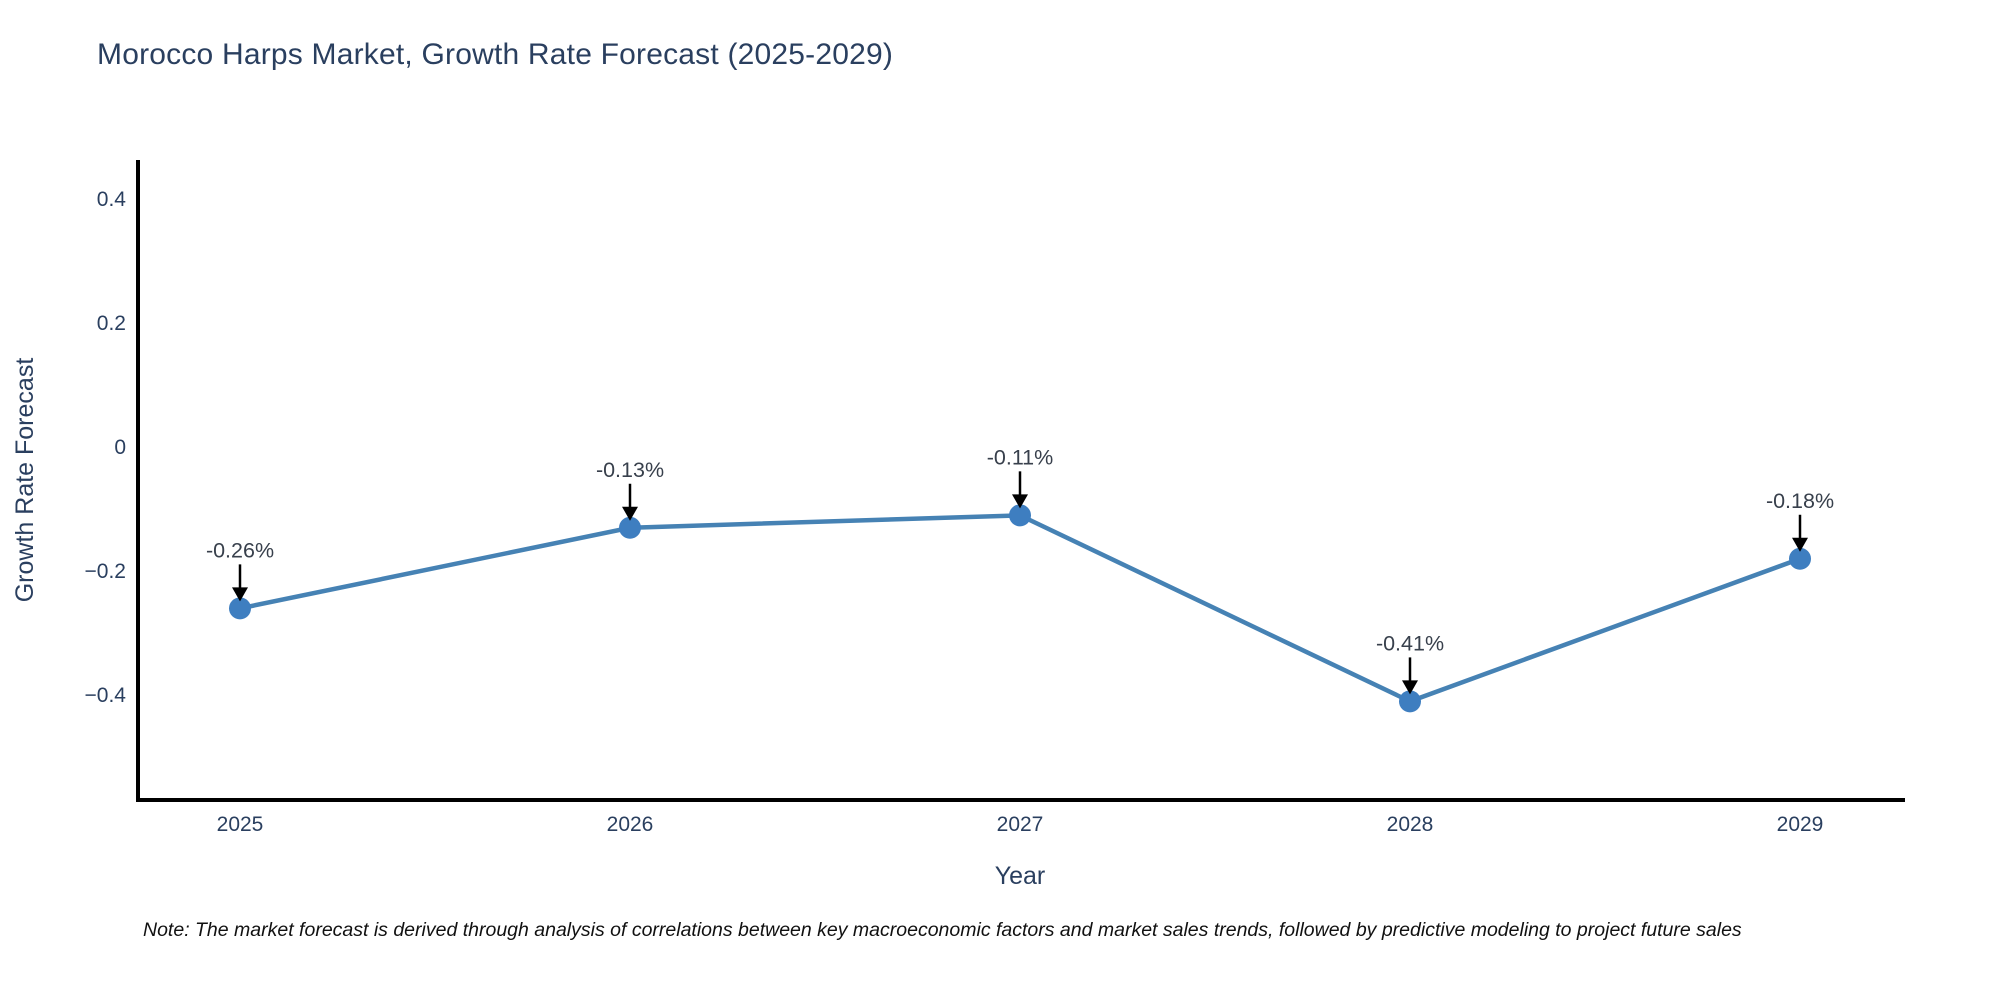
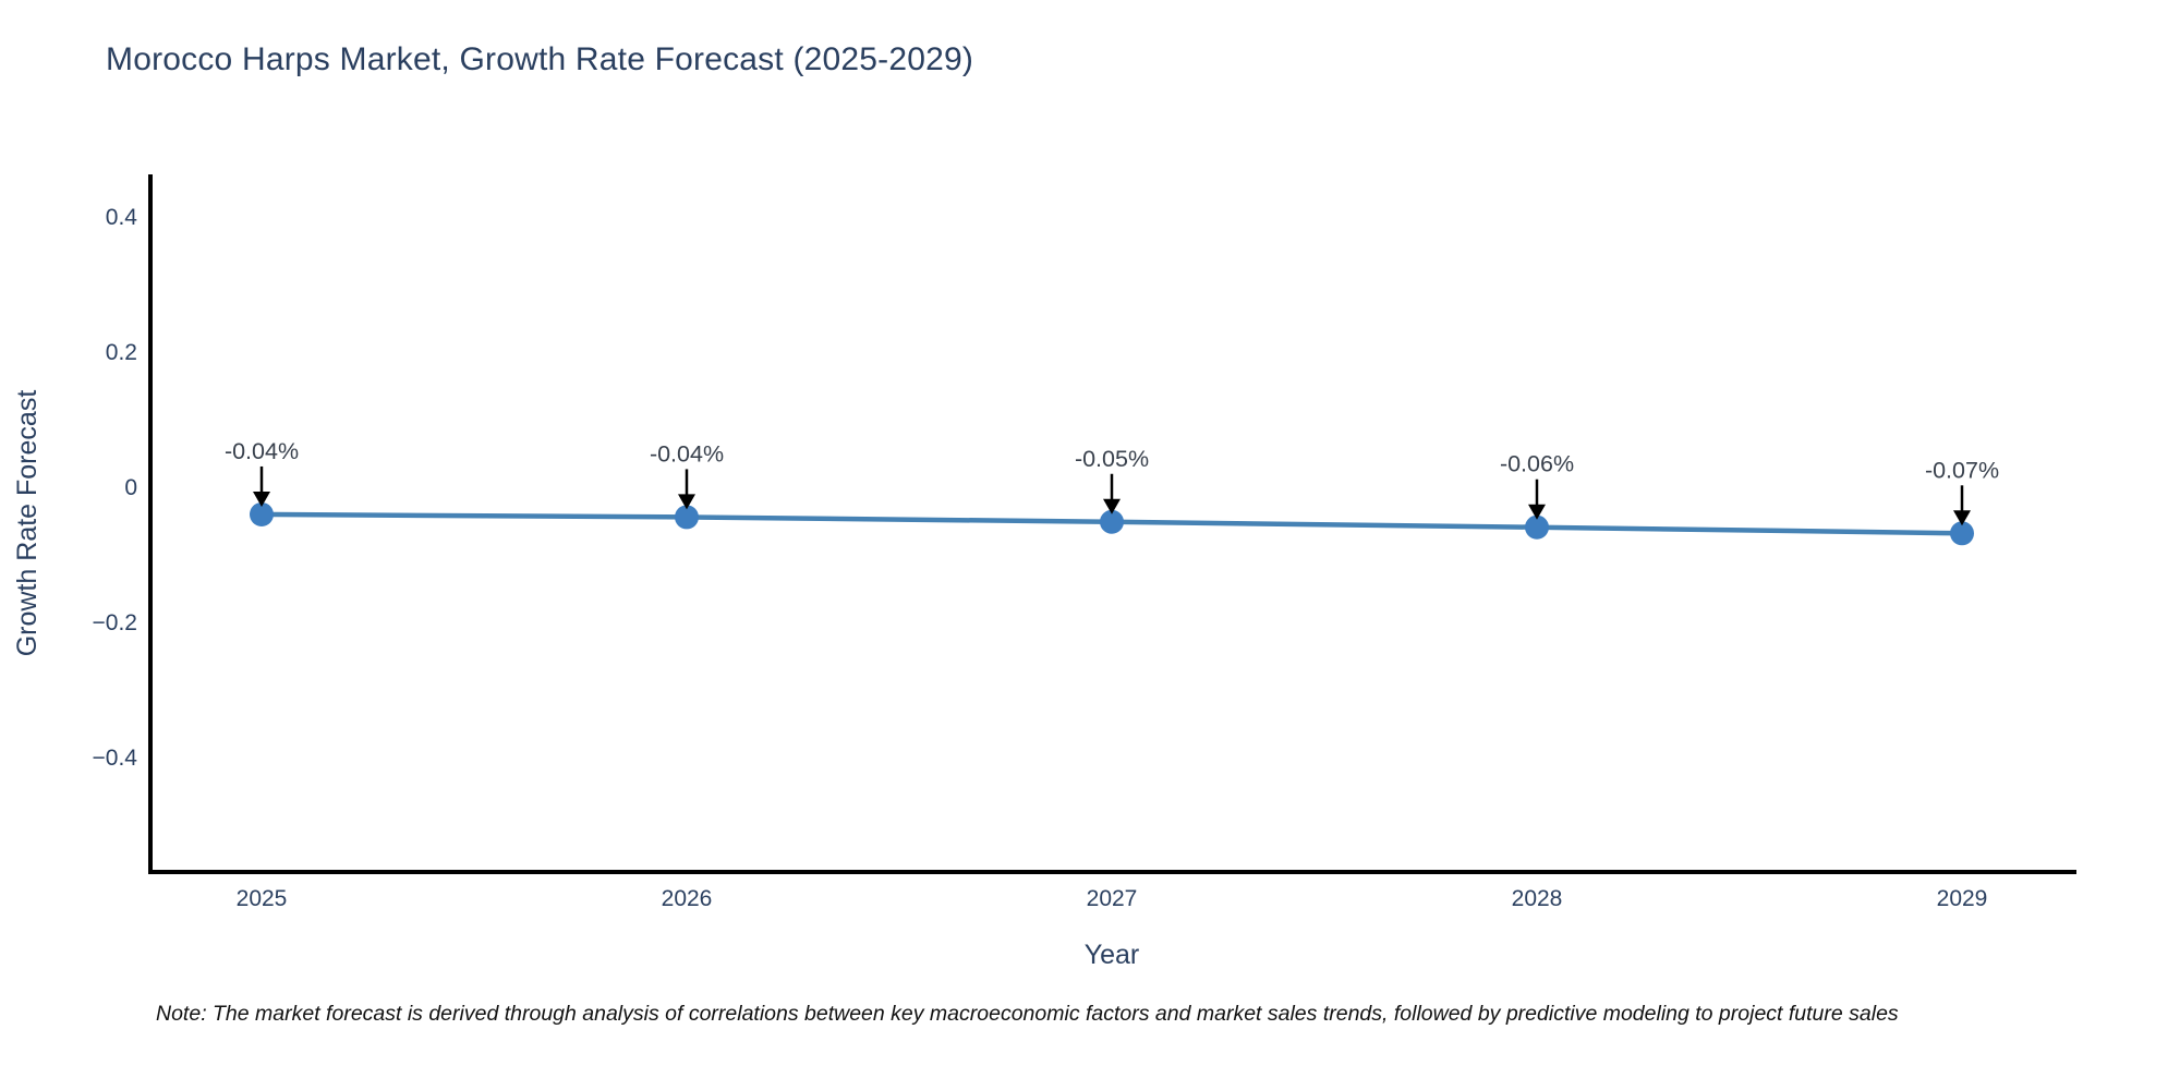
2025: -0.26% -> -0.04%
2026: -0.13% -> -0.04%
2027: -0.11% -> -0.05%
2028: -0.41% -> -0.06%
2029: -0.18% -> -0.07%
